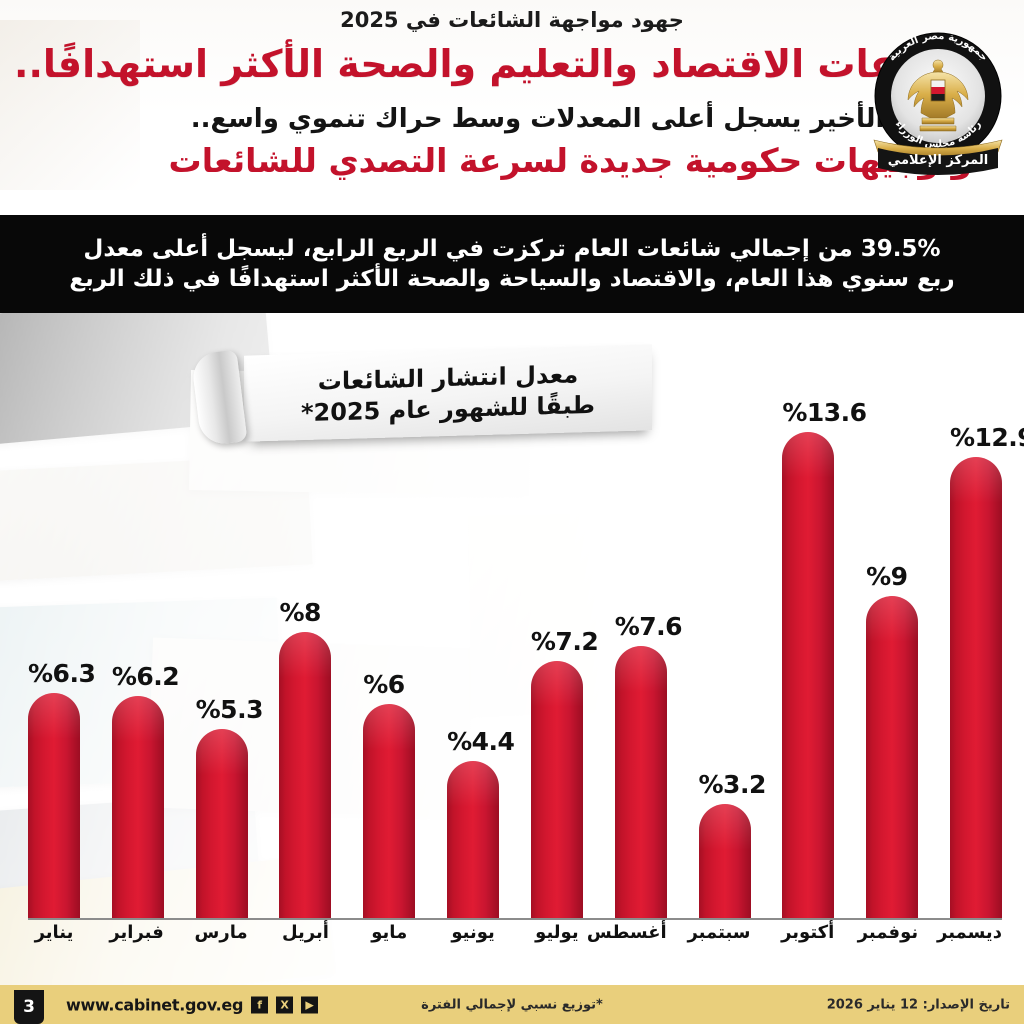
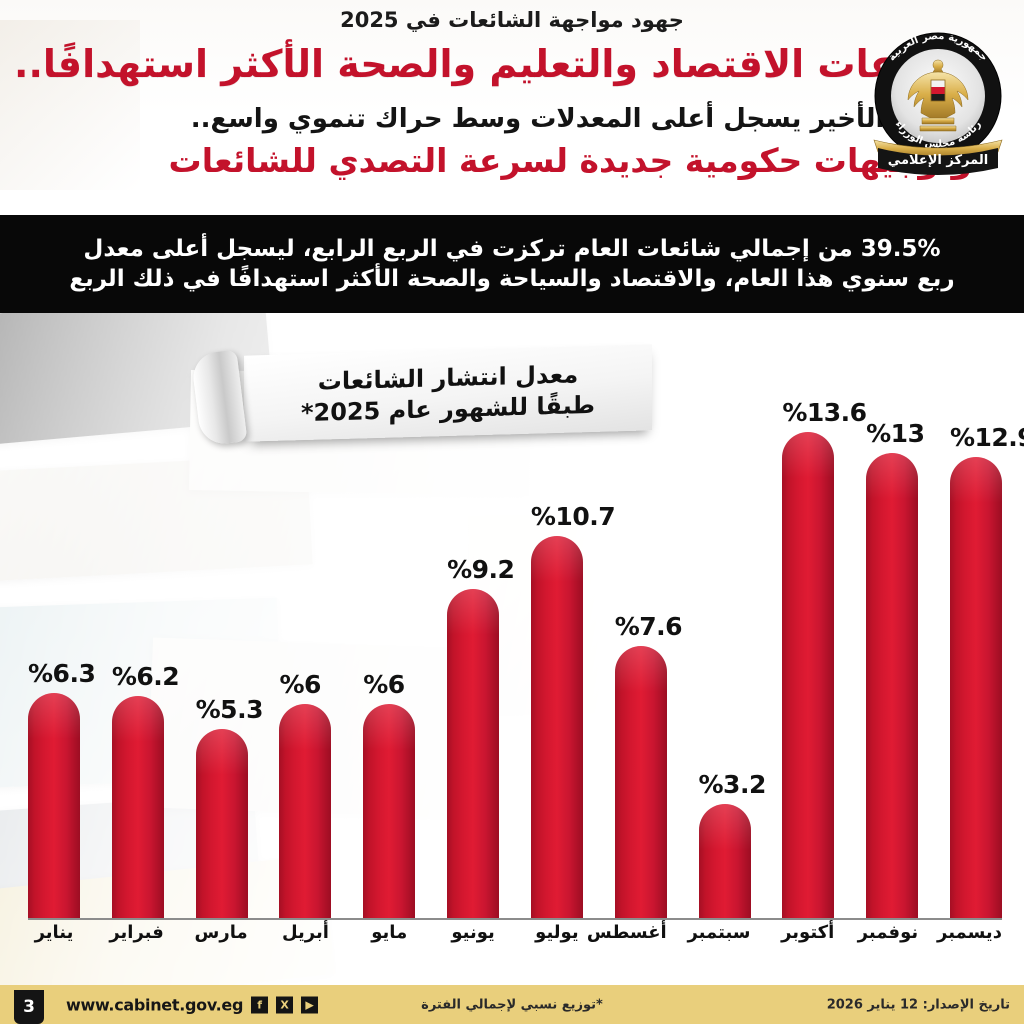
أبريل: 8 -> 6
يونيو: 4.4 -> 9.2
يوليو: 7.2 -> 10.7
نوفمبر: 9 -> 13
